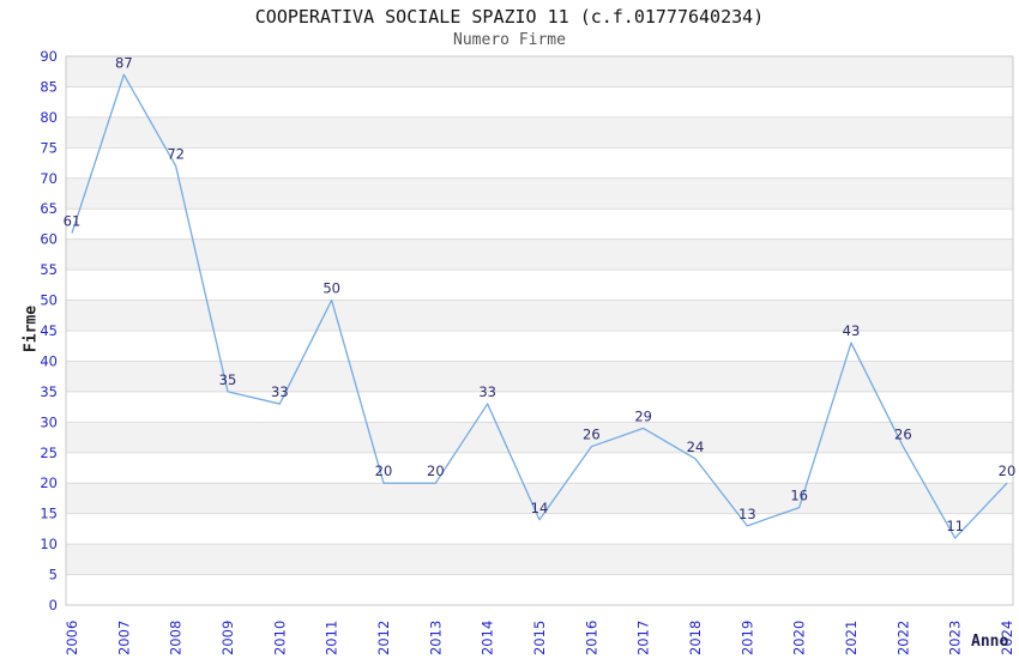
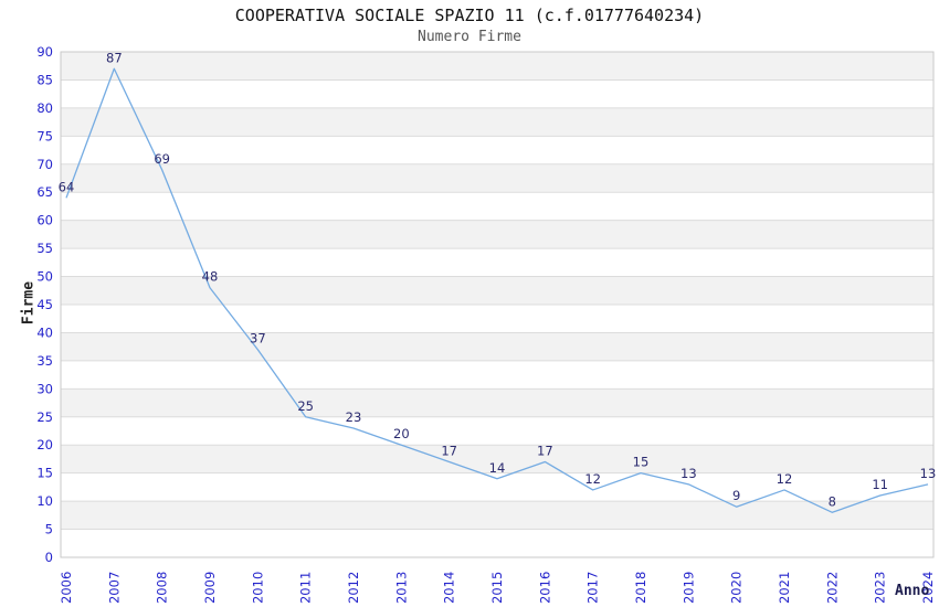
2006: 61 -> 64
2008: 72 -> 69
2009: 35 -> 48
2010: 33 -> 37
2011: 50 -> 25
2012: 20 -> 23
2014: 33 -> 17
2016: 26 -> 17
2017: 29 -> 12
2018: 24 -> 15
2020: 16 -> 9
2021: 43 -> 12
2022: 26 -> 8
2024: 20 -> 13
